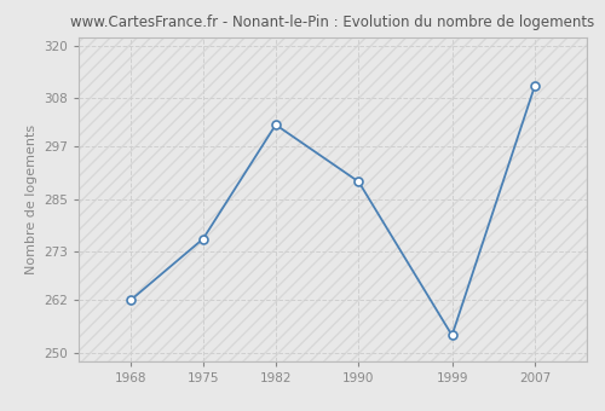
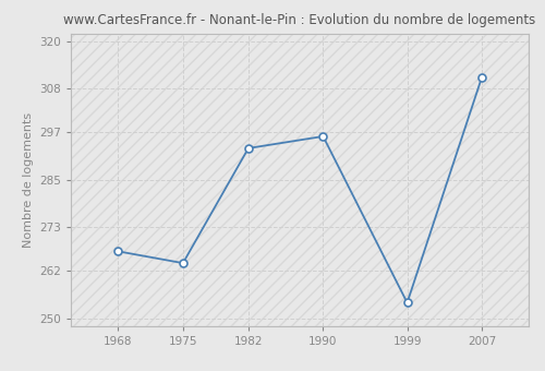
1968: 262 -> 267
1975: 276 -> 264
1982: 302 -> 293
1990: 289 -> 296
